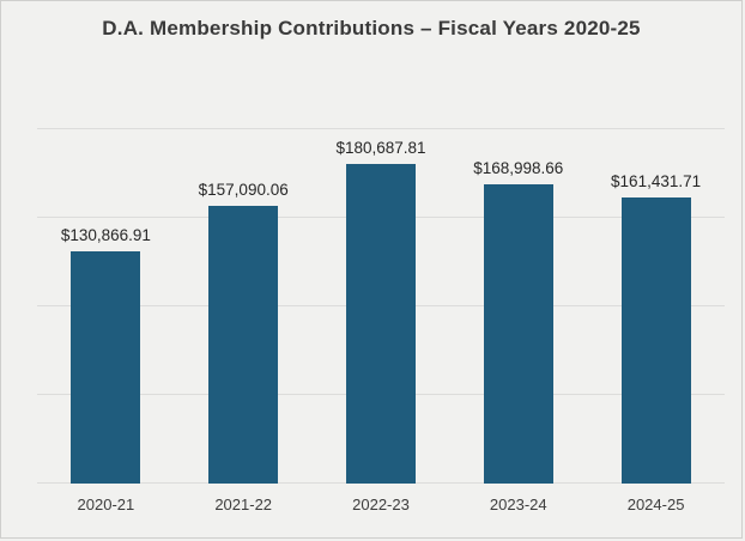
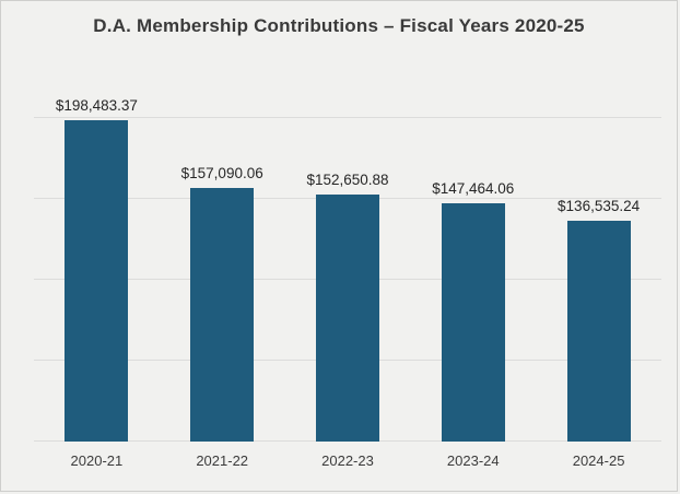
2020-21: $130,866.91 -> $198,483.37
2022-23: $180,687.81 -> $152,650.88
2023-24: $168,998.66 -> $147,464.06
2024-25: $161,431.71 -> $136,535.24
